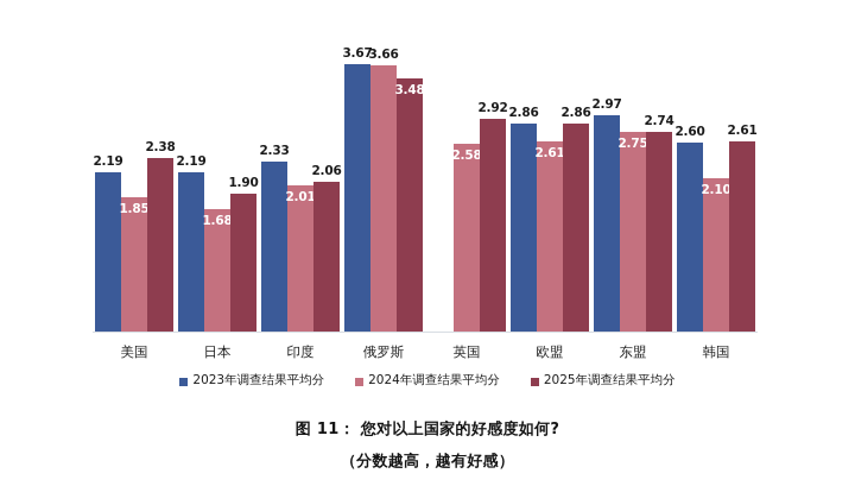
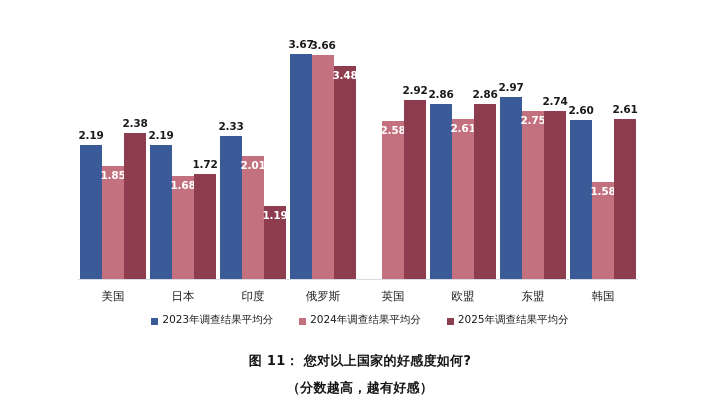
2025年调查结果平均分/日本: 1.90 -> 1.72
2025年调查结果平均分/印度: 2.06 -> 1.19
2024年调查结果平均分/韩国: 2.10 -> 1.58
